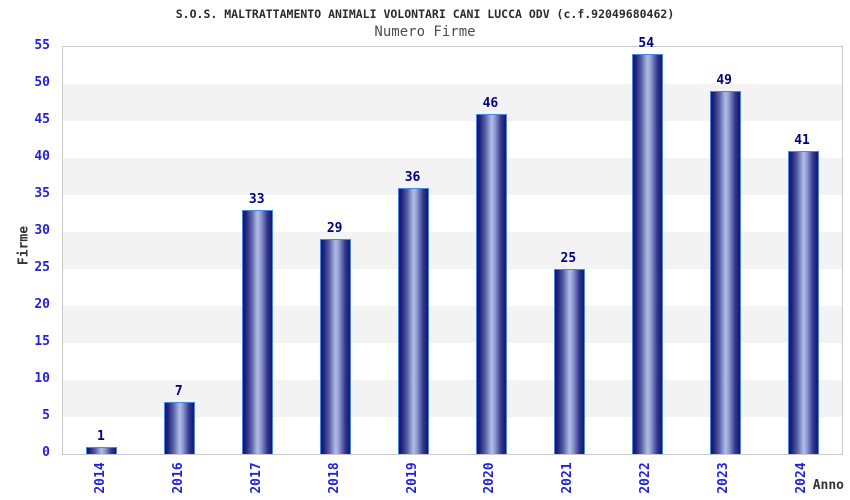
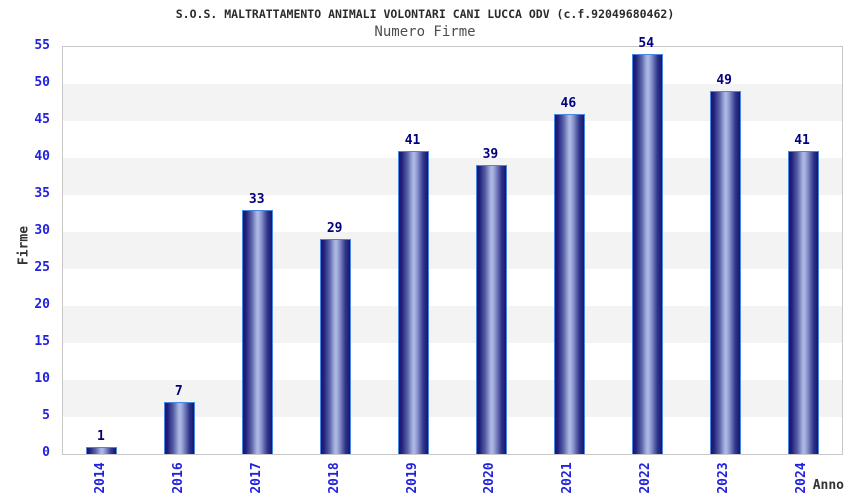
2019: 36 -> 41
2020: 46 -> 39
2021: 25 -> 46
